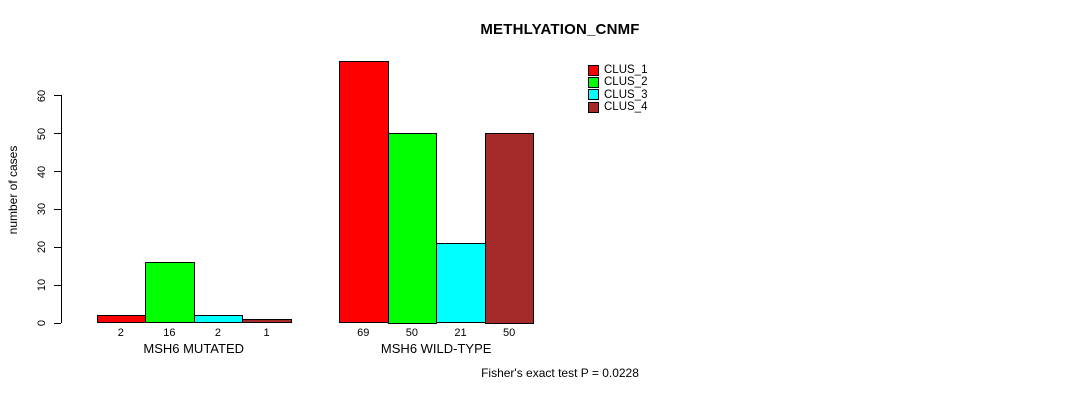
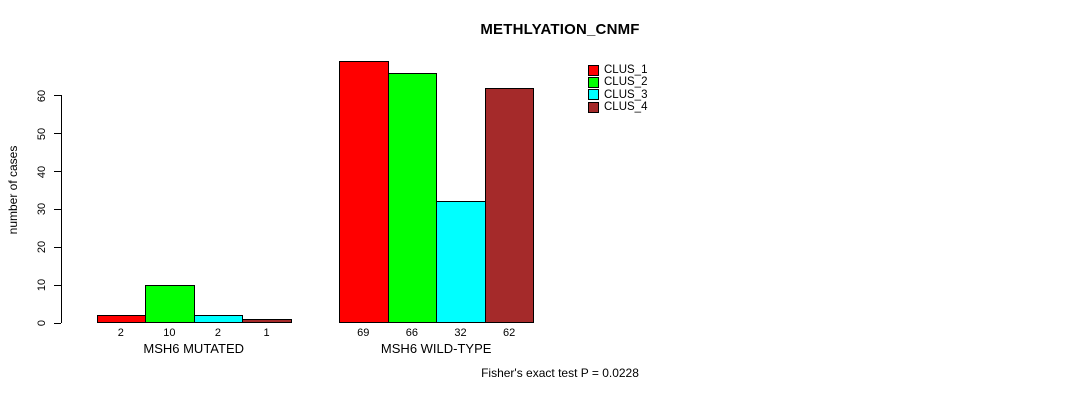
CLUS_2/MSH6 MUTATED: 16 -> 10
CLUS_2/MSH6 WILD-TYPE: 50 -> 66
CLUS_3/MSH6 WILD-TYPE: 21 -> 32
CLUS_4/MSH6 WILD-TYPE: 50 -> 62
